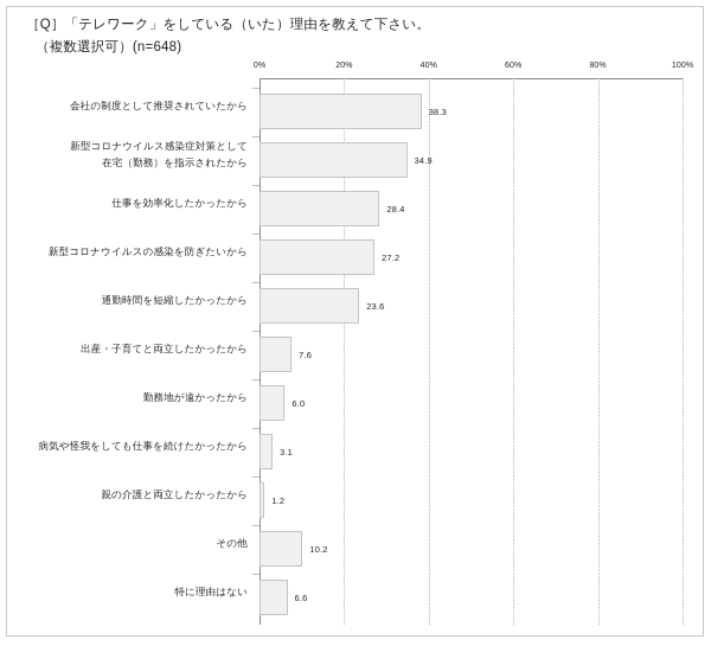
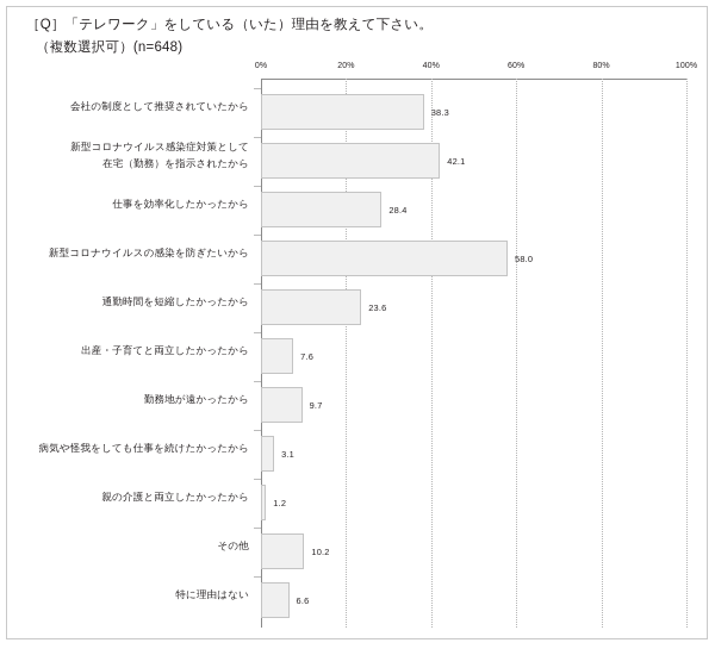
新型コロナウイルス感染症対策として 在宅（勤務）を指示されたから: 34.9 -> 42.1
新型コロナウイルスの感染を防ぎたいから: 27.2 -> 58.0
勤務地が遠かったから: 6.0 -> 9.7
